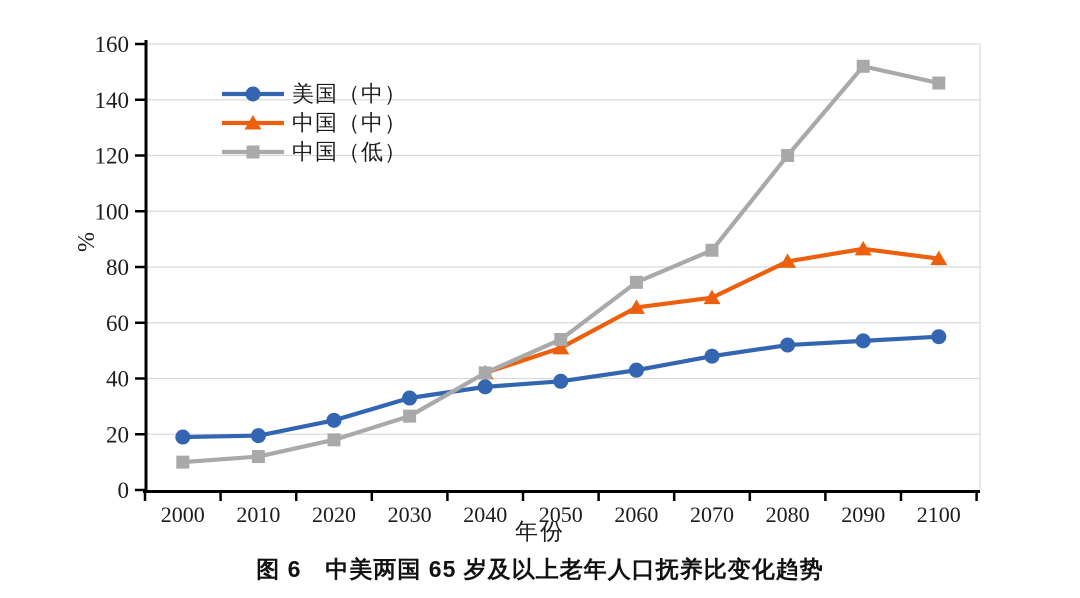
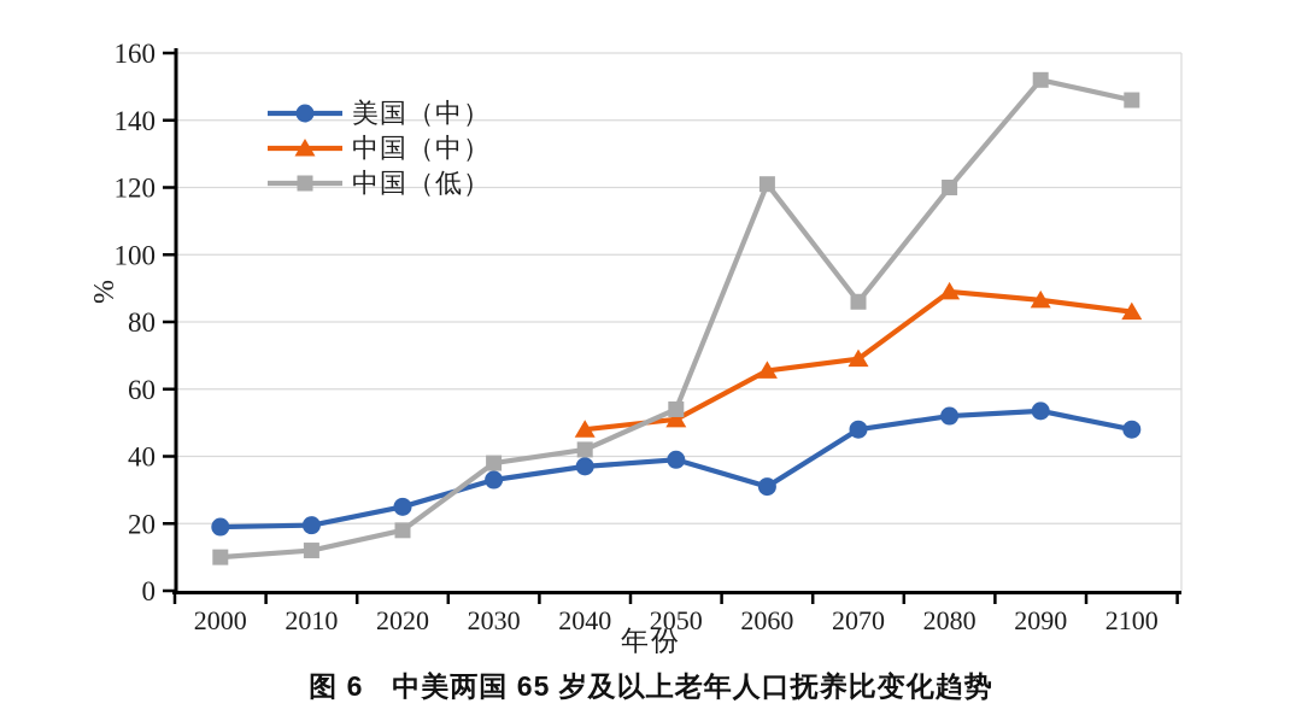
中国（低）/2030: 26 -> 38
中国（中）/2040: 42 -> 48
美国（中）/2060: 43 -> 31
中国（低）/2060: 74 -> 121
中国（中）/2080: 82 -> 89
美国（中）/2100: 55 -> 48
